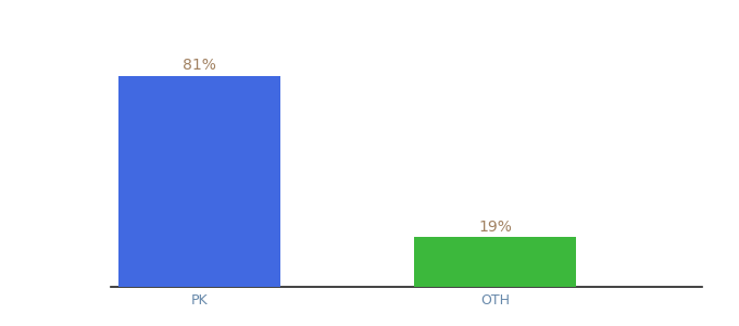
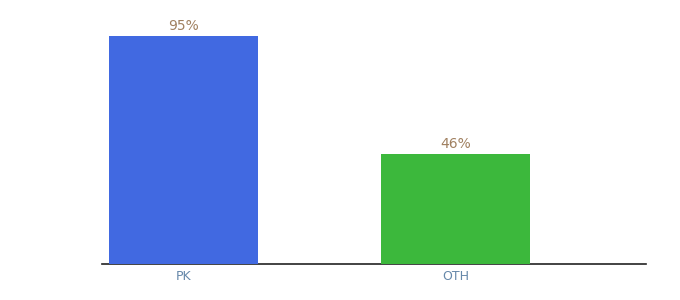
PK: 81% -> 95%
OTH: 19% -> 46%
